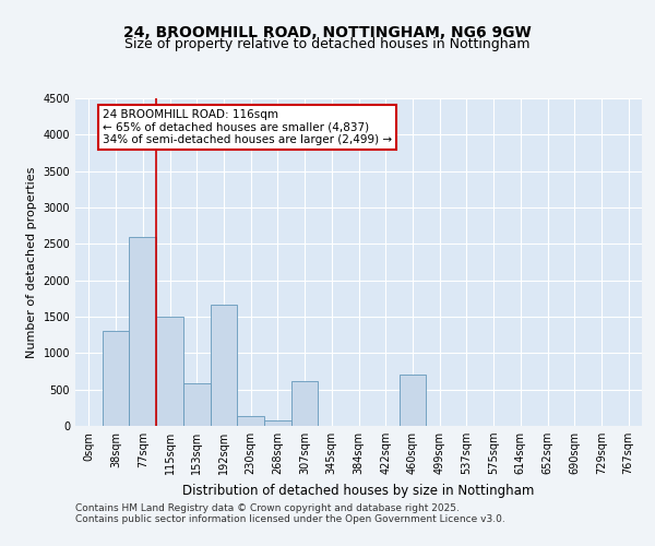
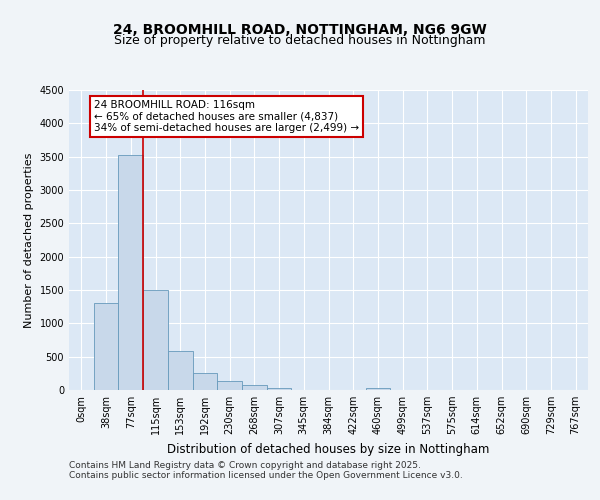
77sqm: 2600 -> 3530
192sqm: 1660 -> 250
307sqm: 620 -> 40
460sqm: 700 -> 20
